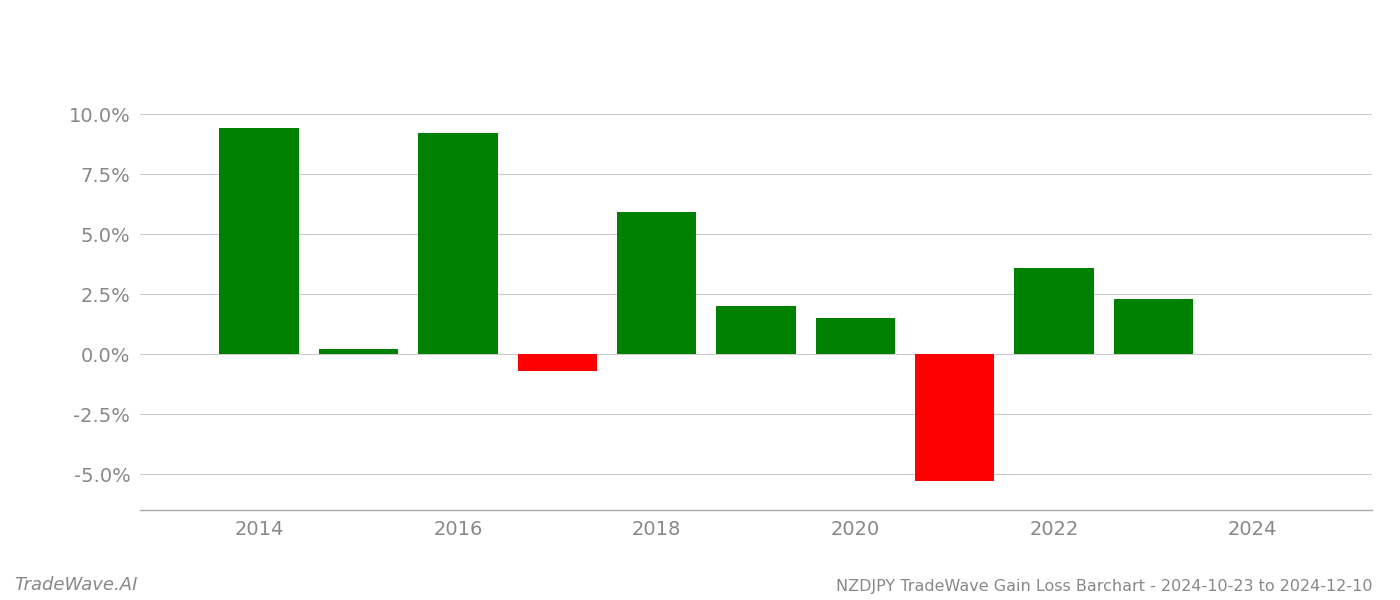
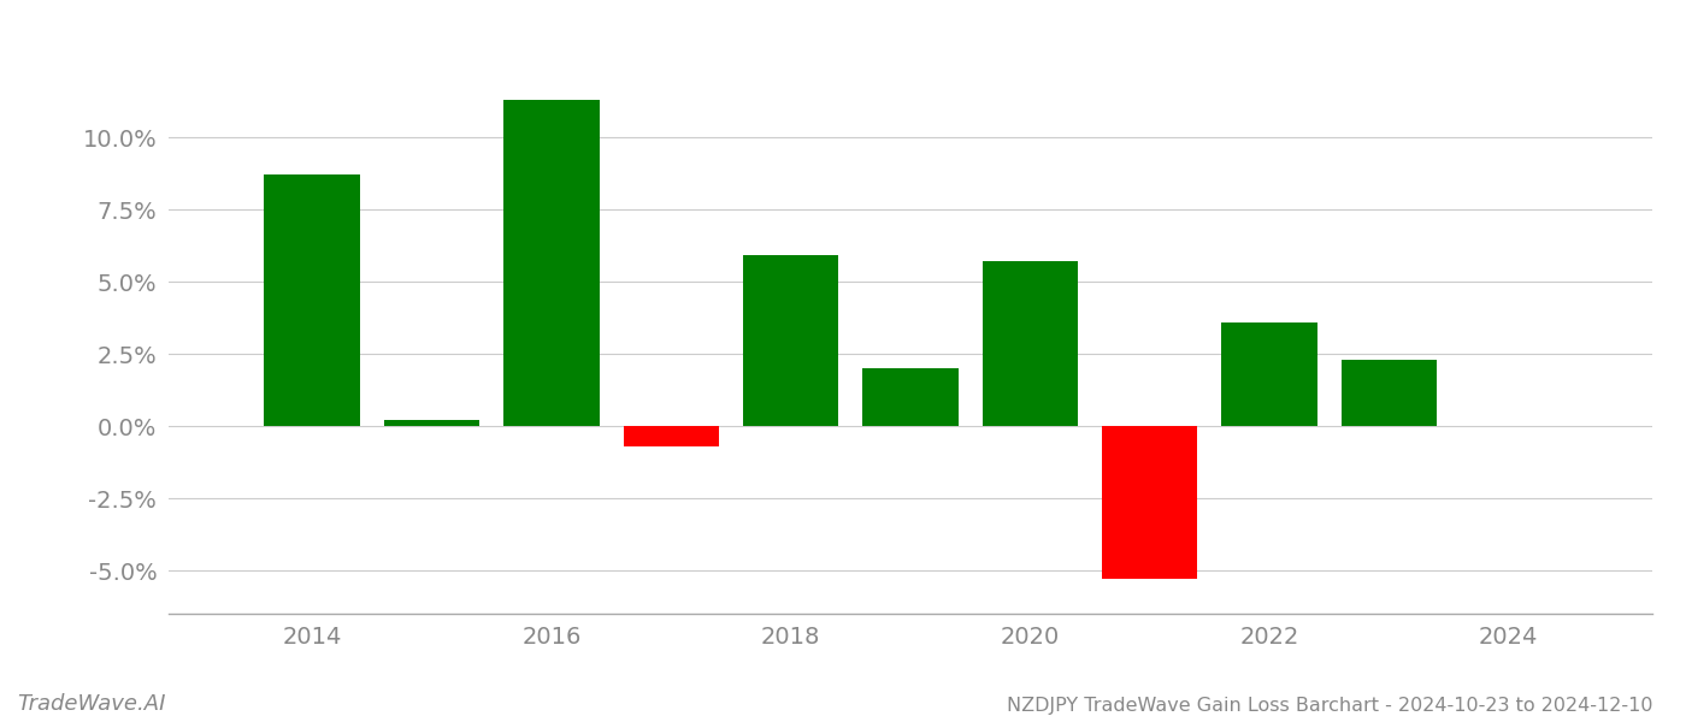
2014: 9.4% -> 8.7%
2016: 9.2% -> 11.3%
2020: 1.5% -> 5.7%
